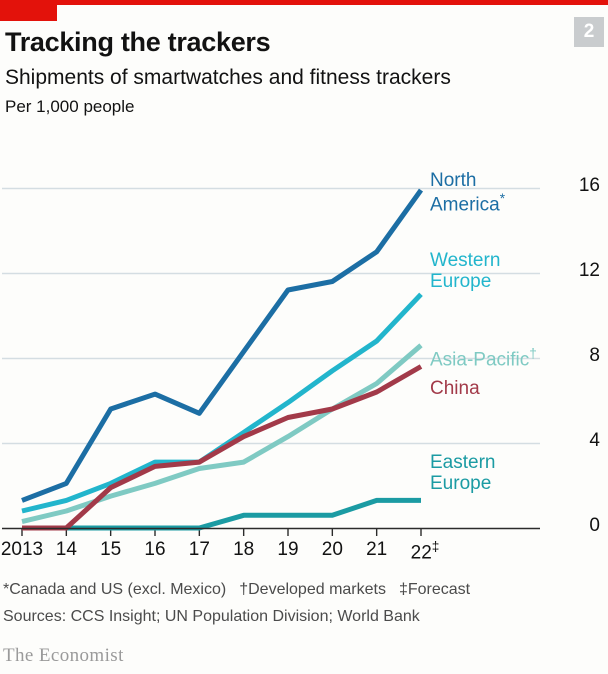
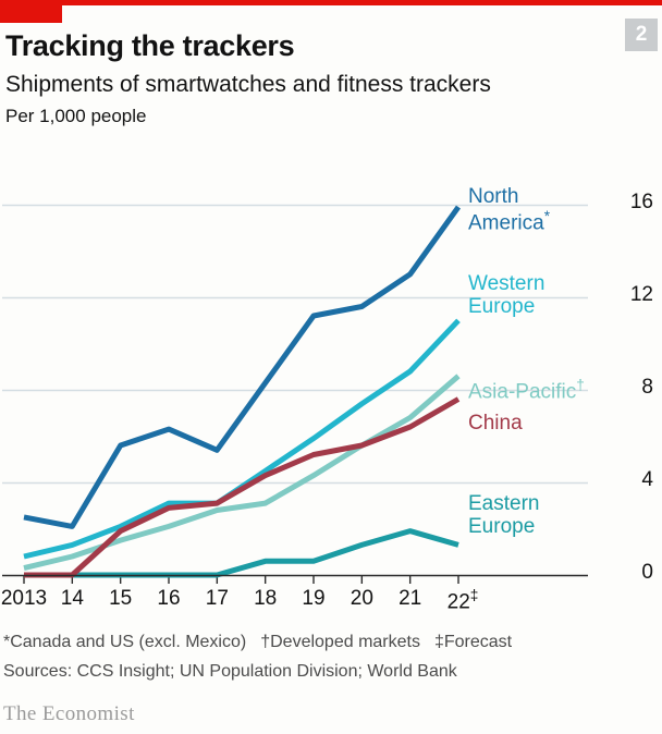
North America*/2013: 1.3 -> 2.5
Eastern Europe/20: 0.6 -> 1.3
Eastern Europe/21: 1.3 -> 1.9
